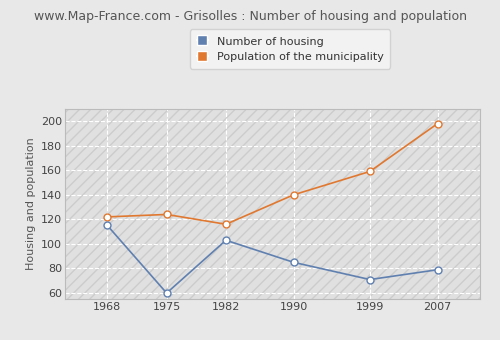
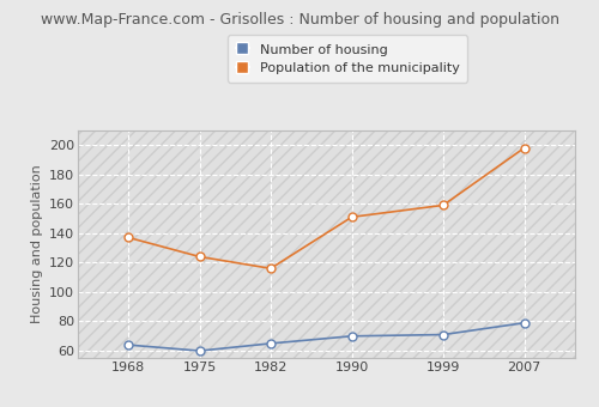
Number of housing/1968: 115 -> 64
Population of the municipality/1968: 122 -> 137
Number of housing/1982: 103 -> 65
Number of housing/1990: 85 -> 70
Population of the municipality/1990: 140 -> 151
